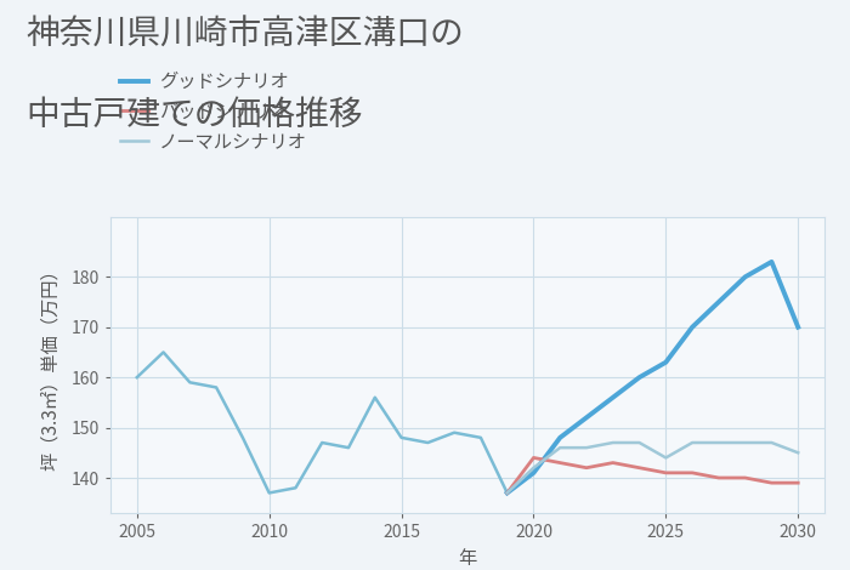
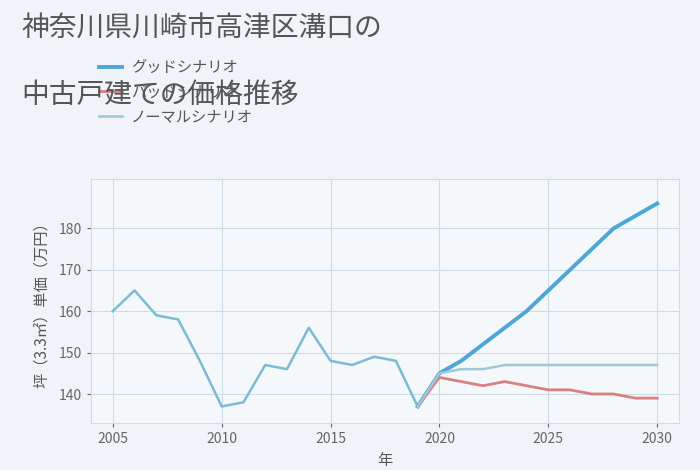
グッドシナリオ/2020: 141 -> 145
ノーマルシナリオ/2020: 142 -> 145
グッドシナリオ/2025: 163 -> 165
ノーマルシナリオ/2025: 144 -> 147
グッドシナリオ/2030: 170 -> 186
ノーマルシナリオ/2030: 145 -> 147
